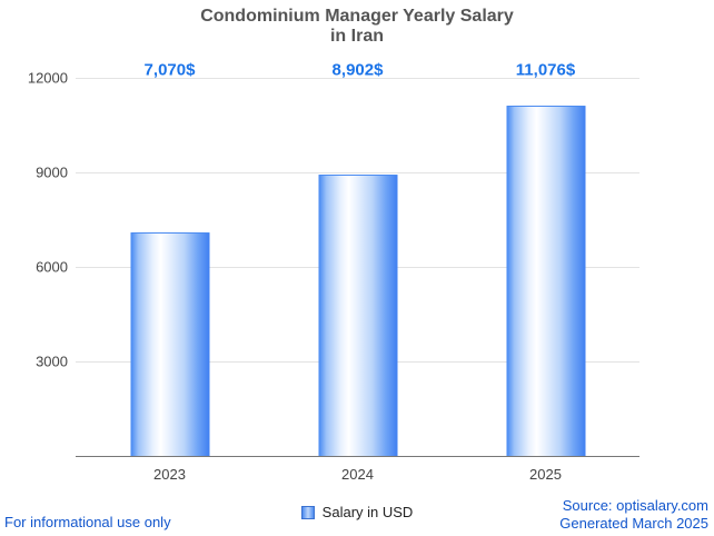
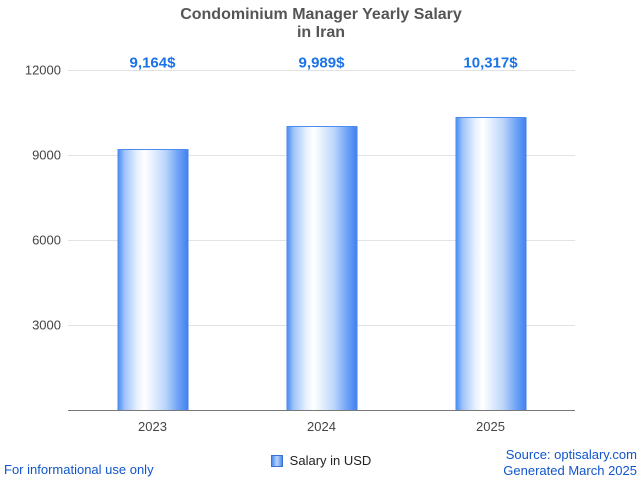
2023: 7,070 -> 9,164
2024: 8,902 -> 9,989
2025: 11,076 -> 10,317
